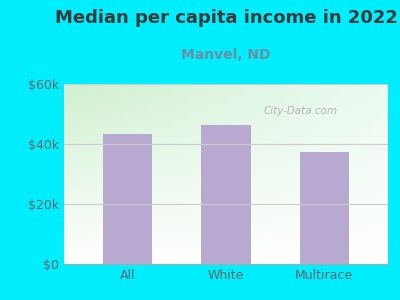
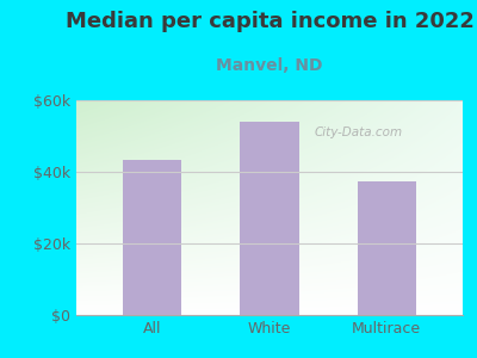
White: $46.5k -> $54.0k
